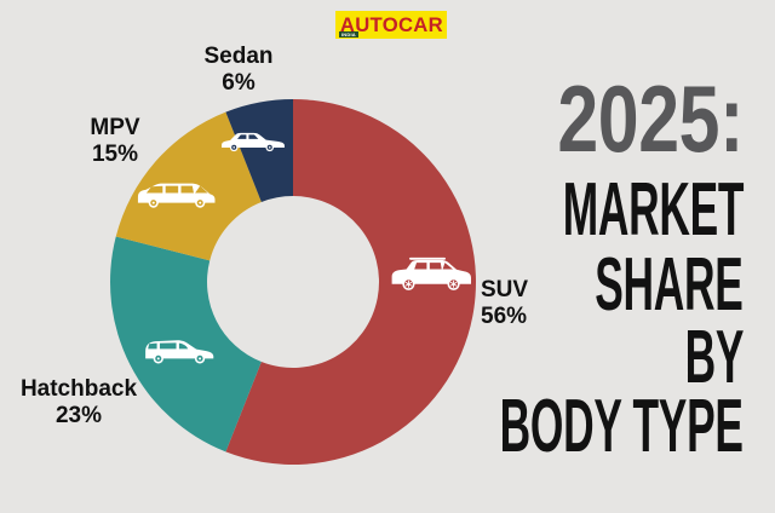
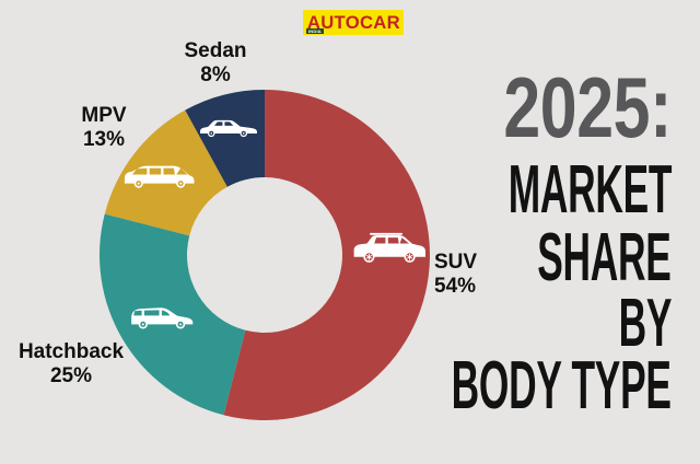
SUV: 56% -> 54%
Hatchback: 23% -> 25%
MPV: 15% -> 13%
Sedan: 6% -> 8%
